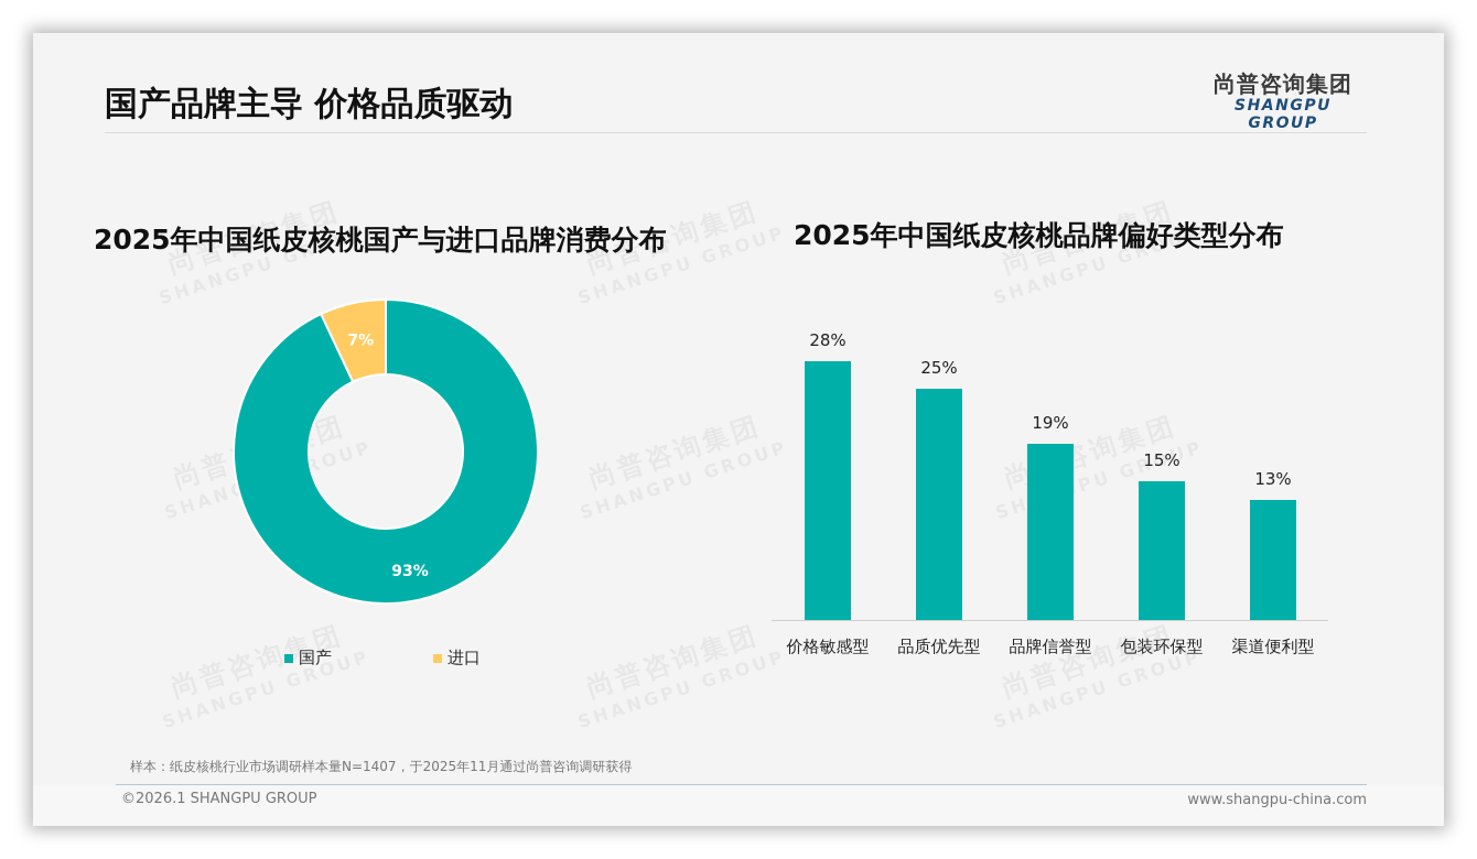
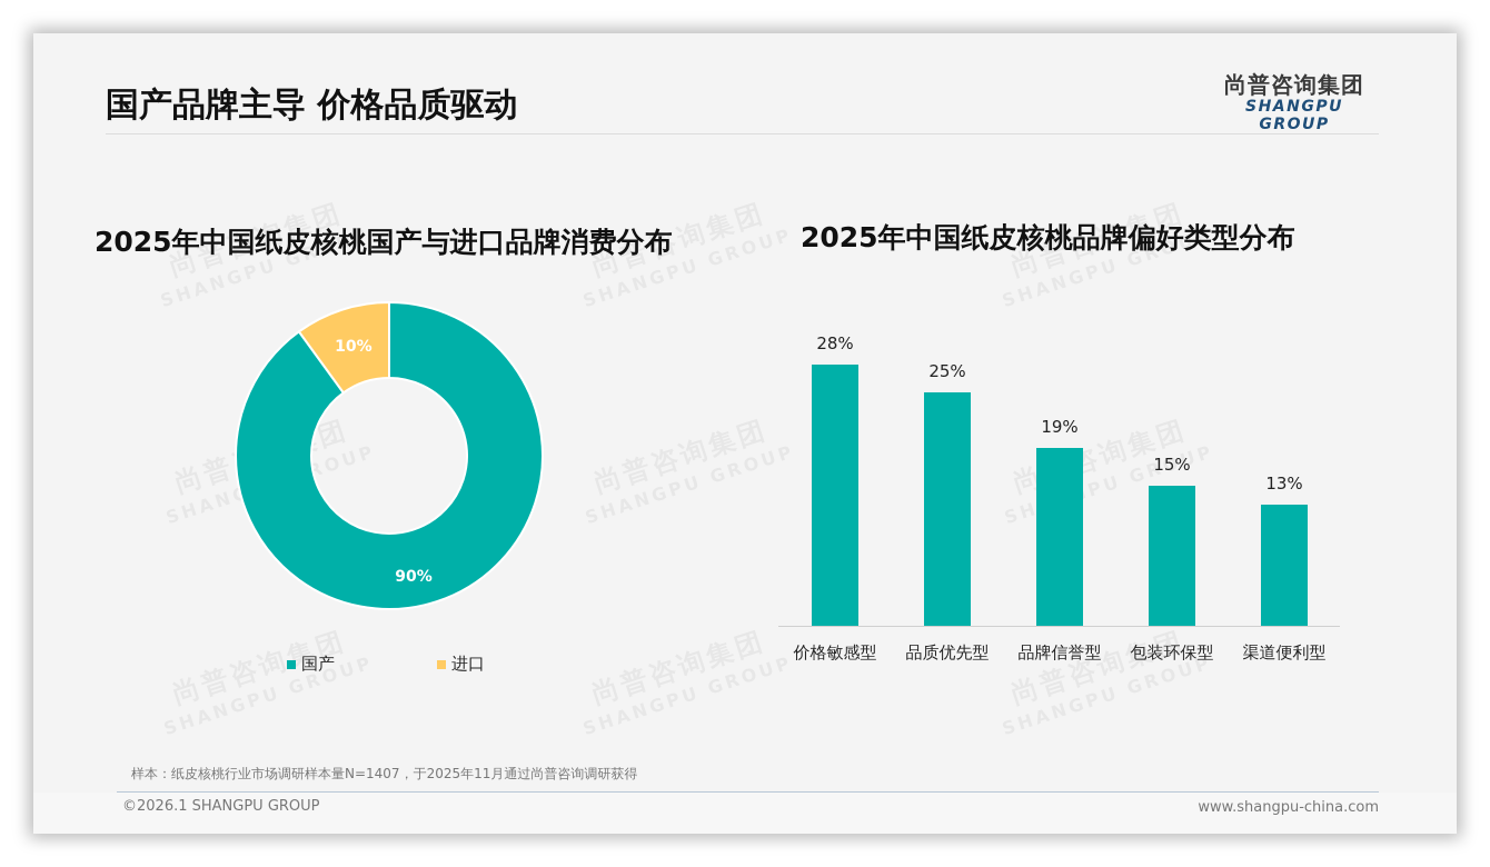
2025年中国纸皮核桃国产与进口品牌消费分布/国产: 93% -> 90%
2025年中国纸皮核桃国产与进口品牌消费分布/进口: 7% -> 10%
